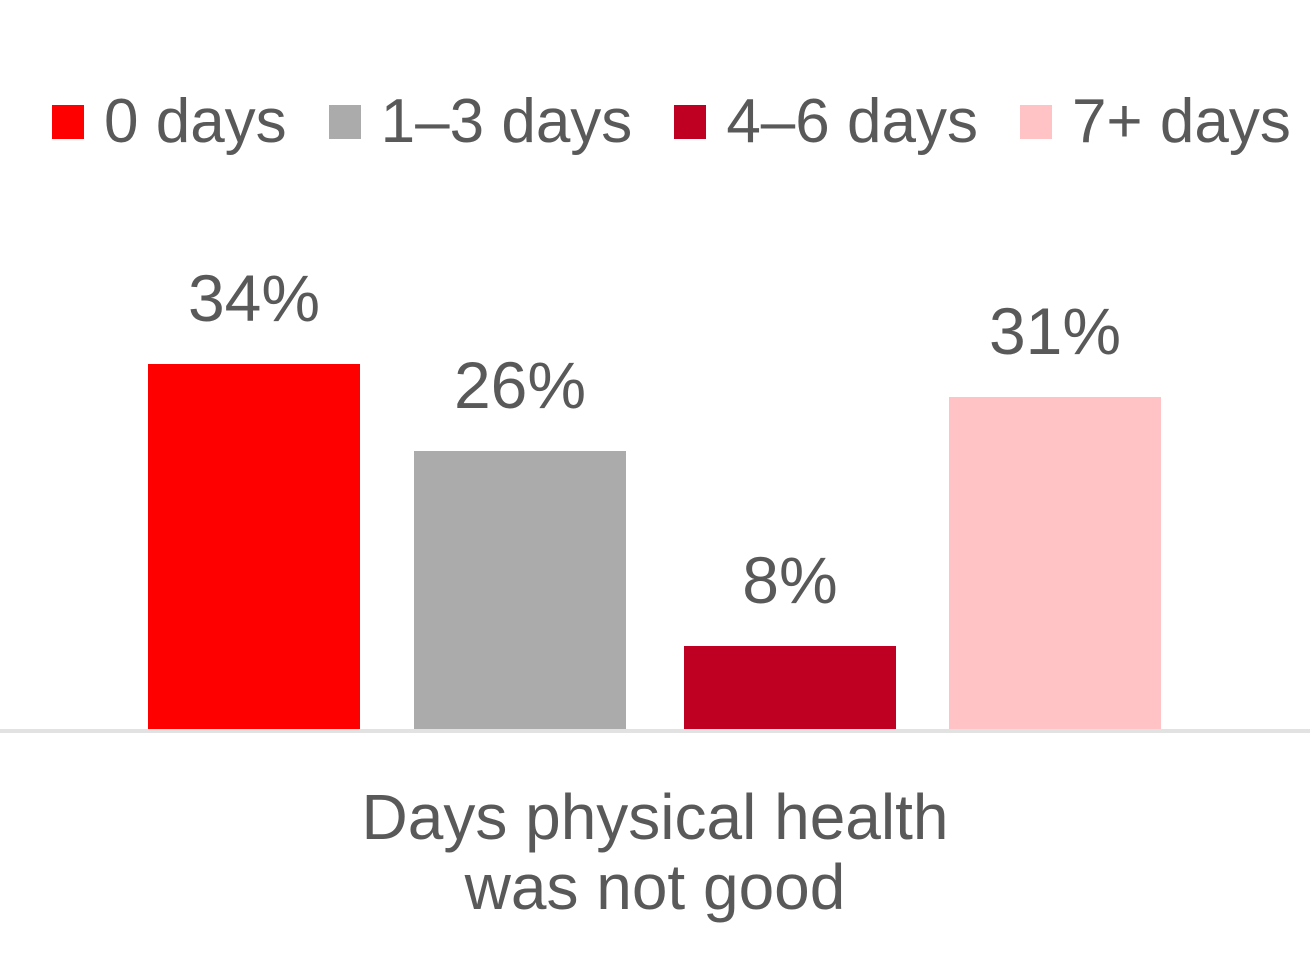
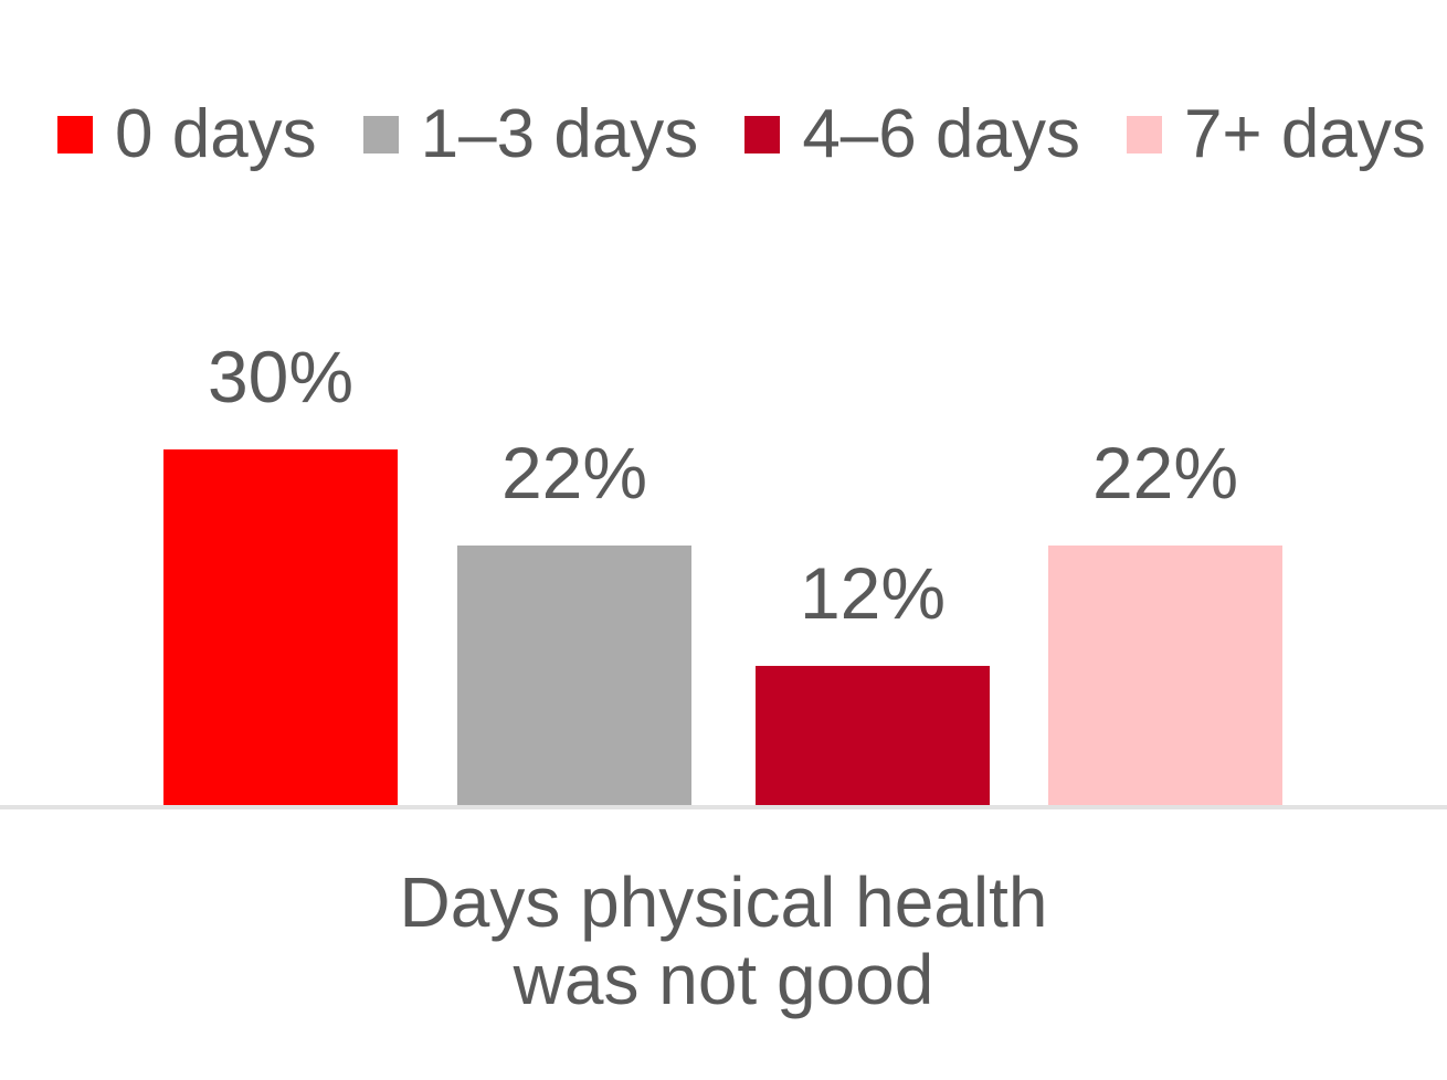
0 days: 34% -> 30%
1–3 days: 26% -> 22%
4–6 days: 8% -> 12%
7+ days: 31% -> 22%
